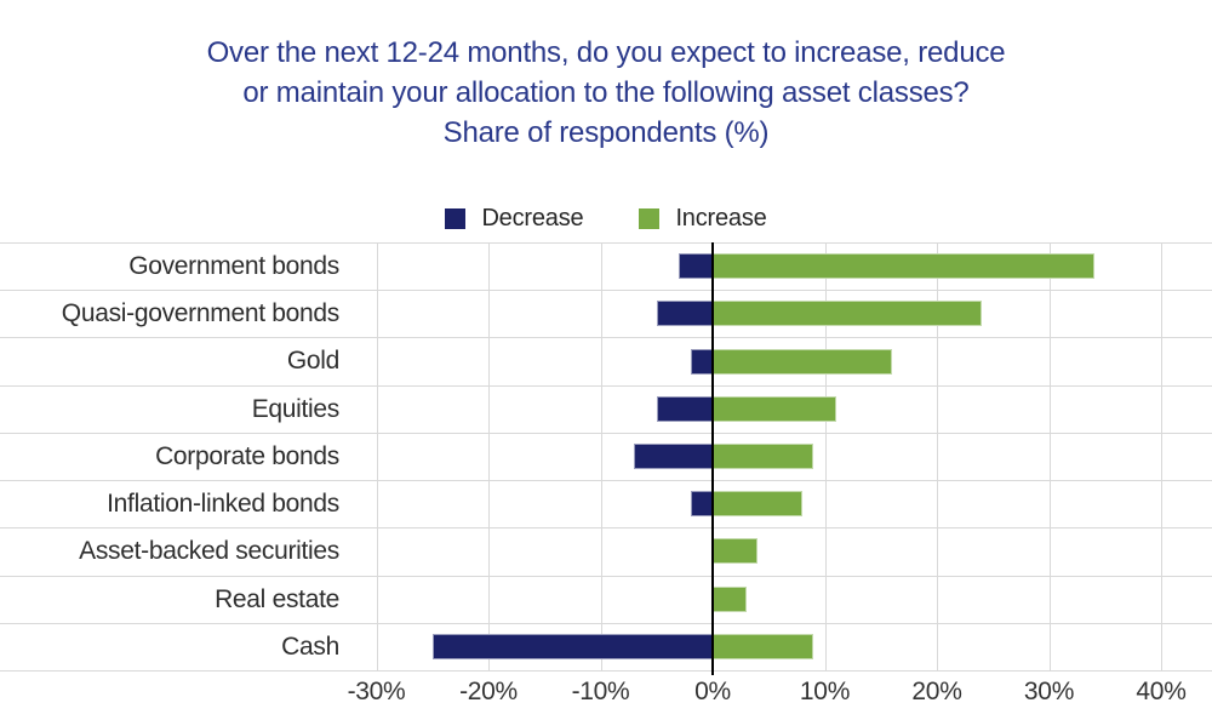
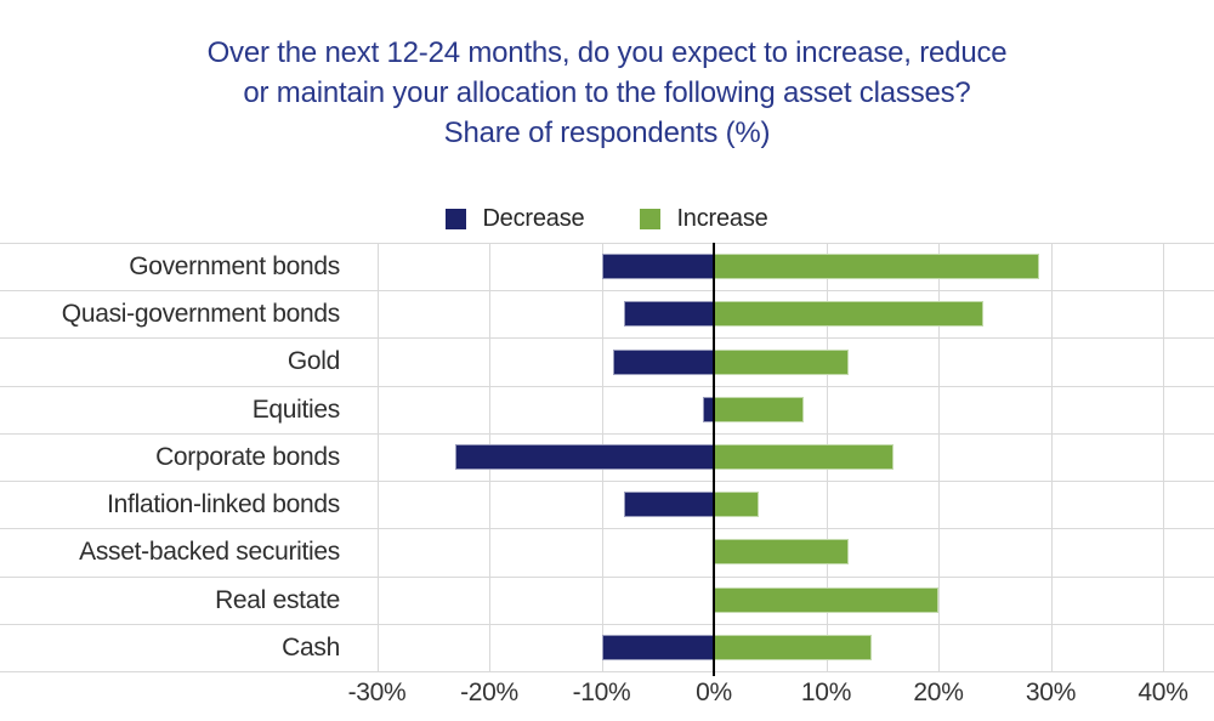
Decrease/Government bonds: -3% -> -10%
Increase/Government bonds: 34% -> 29%
Decrease/Quasi-government bonds: -5% -> -8%
Decrease/Gold: -2% -> -9%
Increase/Gold: 16% -> 12%
Decrease/Equities: -5% -> -1%
Increase/Equities: 11% -> 8%
Decrease/Corporate bonds: -7% -> -23%
Increase/Corporate bonds: 9% -> 16%
Decrease/Inflation-linked bonds: -2% -> -8%
Increase/Inflation-linked bonds: 8% -> 4%
Increase/Asset-backed securities: 4% -> 12%
Increase/Real estate: 3% -> 20%
Decrease/Cash: -25% -> -10%
Increase/Cash: 9% -> 14%
